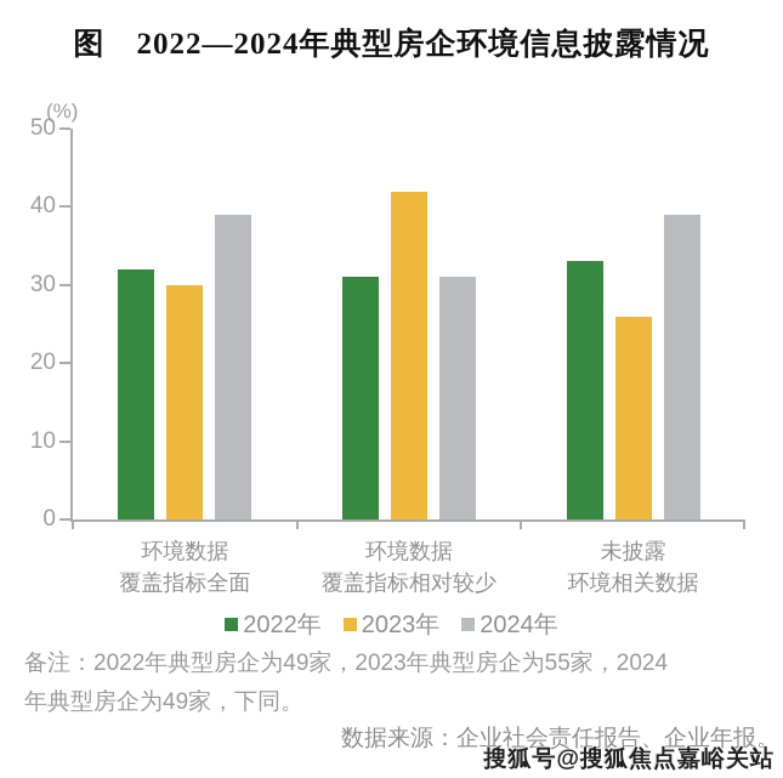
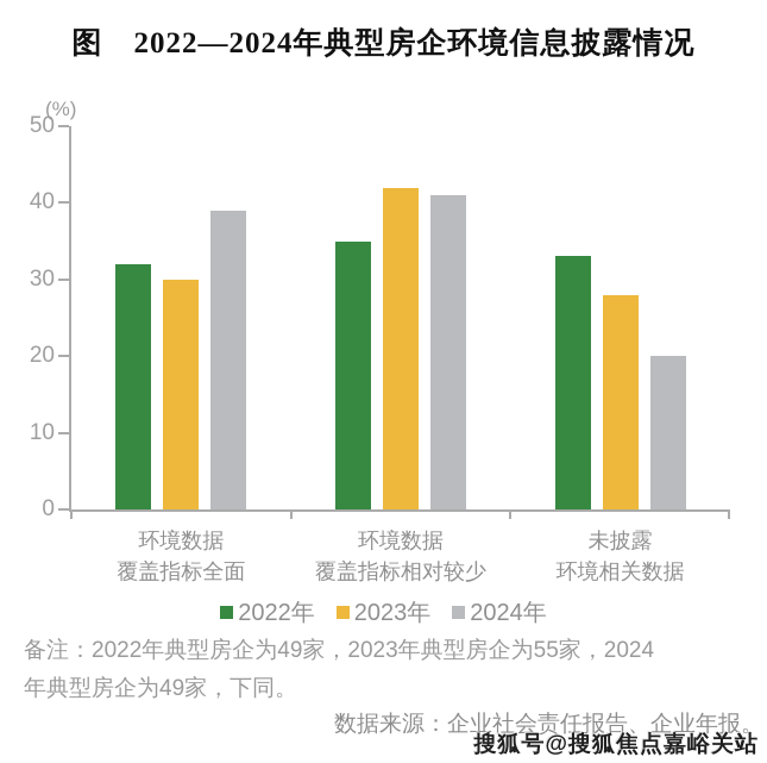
2022年/环境数据 覆盖指标相对较少: 31 -> 35
2024年/环境数据 覆盖指标相对较少: 31 -> 41
2023年/未披露 环境相关数据: 26 -> 28
2024年/未披露 环境相关数据: 39 -> 20
